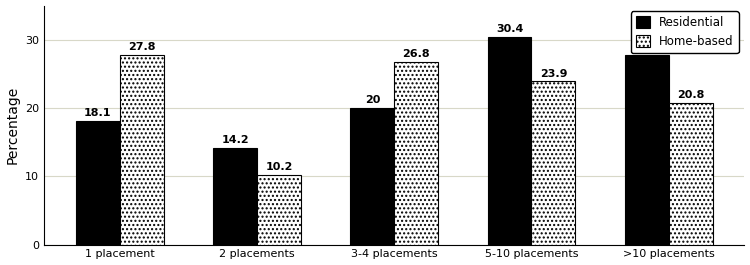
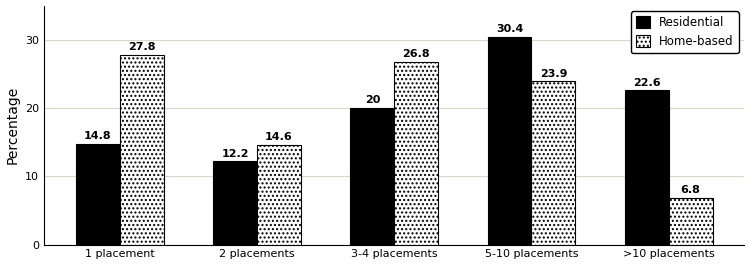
Residential/1 placement: 18.1 -> 14.8
Residential/2 placements: 14.2 -> 12.2
Home-based/2 placements: 10.2 -> 14.6
Residential/>10 placements: 27.7 -> 22.6
Home-based/>10 placements: 20.8 -> 6.8
